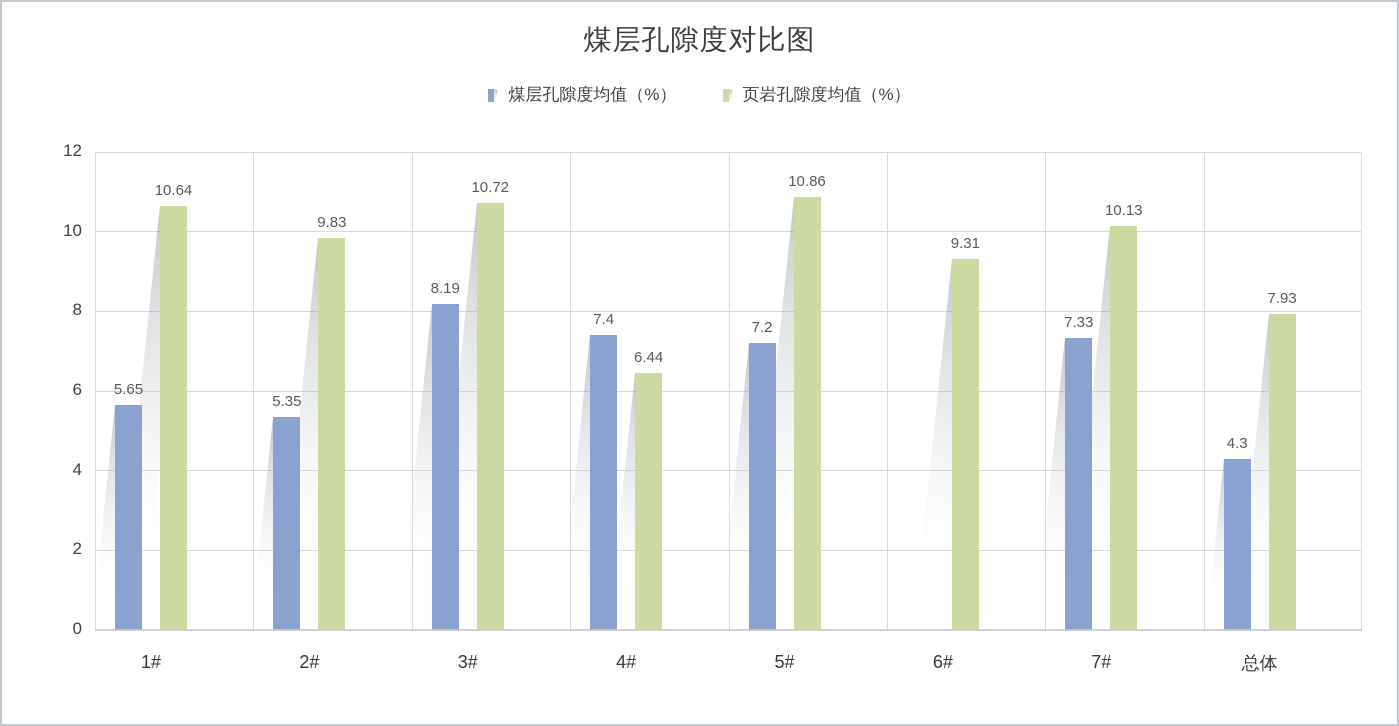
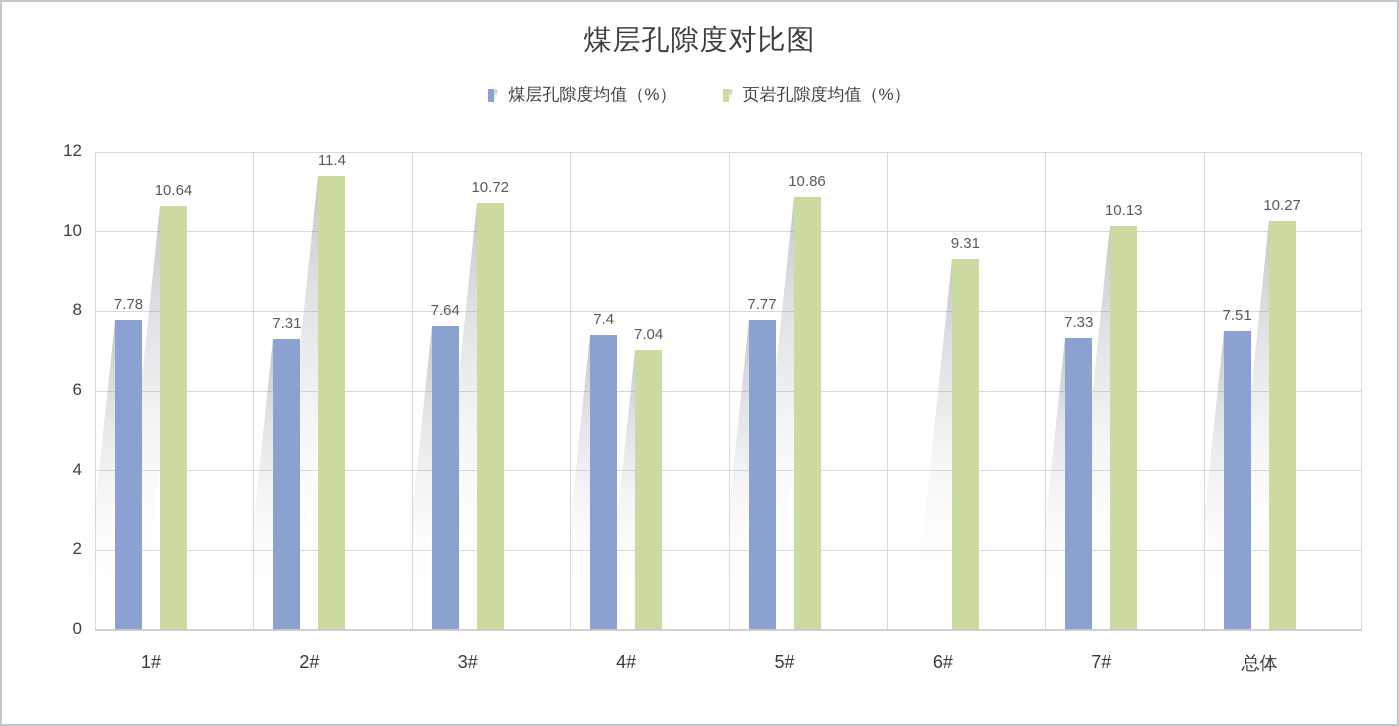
煤层孔隙度均值（%）/1#: 5.65 -> 7.78
煤层孔隙度均值（%）/2#: 5.35 -> 7.31
页岩孔隙度均值（%）/2#: 9.83 -> 11.4
煤层孔隙度均值（%）/3#: 8.19 -> 7.64
页岩孔隙度均值（%）/4#: 6.44 -> 7.04
煤层孔隙度均值（%）/5#: 7.2 -> 7.77
煤层孔隙度均值（%）/总体: 4.3 -> 7.51
页岩孔隙度均值（%）/总体: 7.93 -> 10.27
